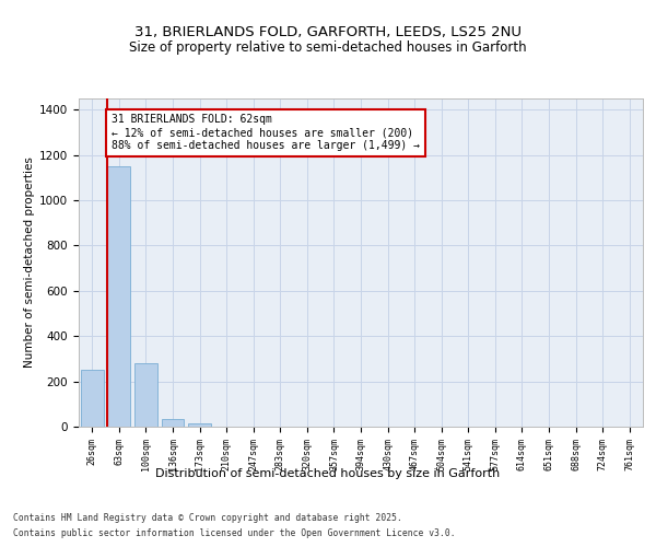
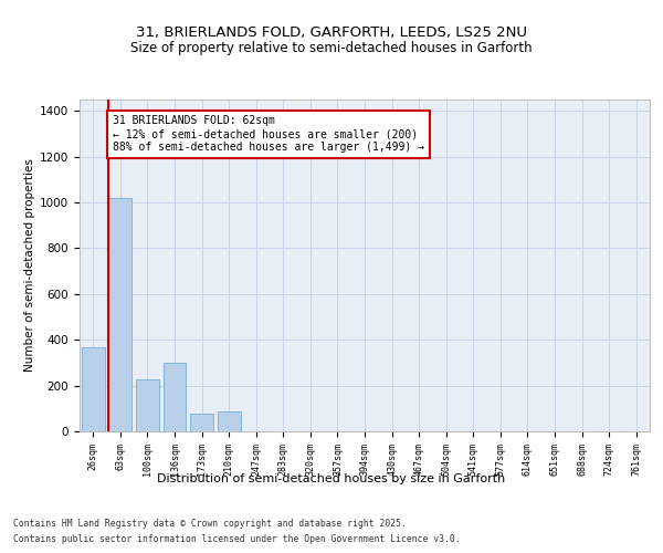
26sqm: 250 -> 365
63sqm: 1150 -> 1020
100sqm: 280 -> 225
136sqm: 35 -> 300
173sqm: 15 -> 75
210sqm: 2 -> 85
